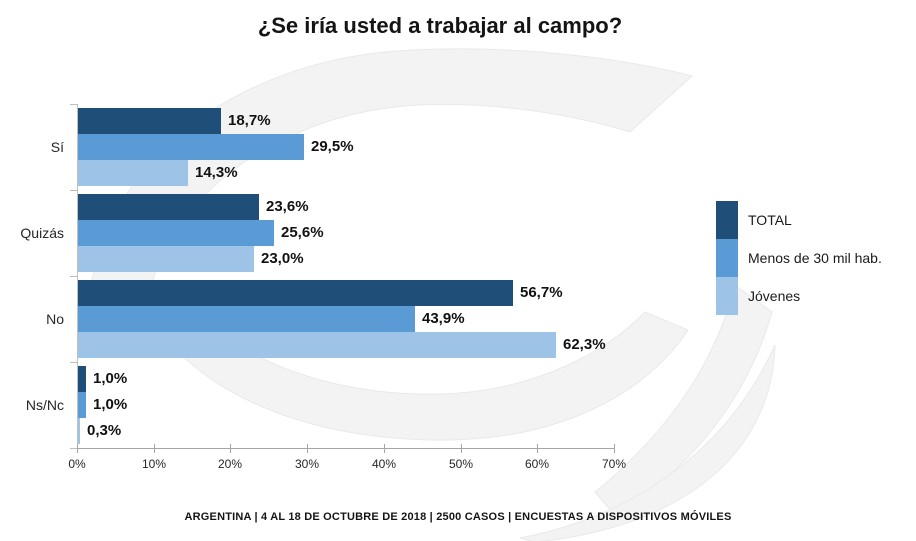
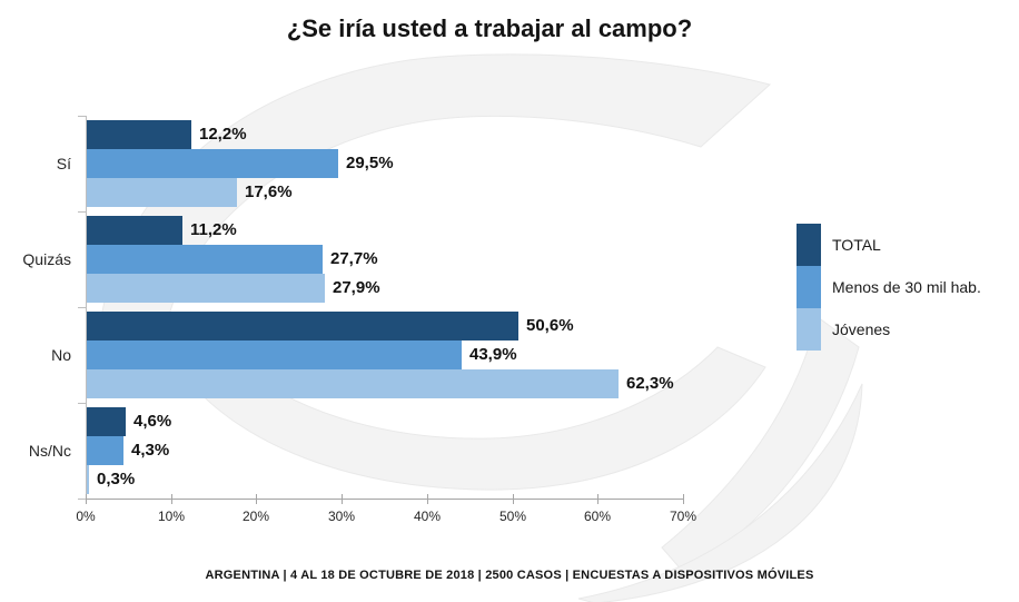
TOTAL/Sí: 18,7% -> 12,2%
Jóvenes/Sí: 14,3% -> 17,6%
TOTAL/Quizás: 23,6% -> 11,2%
Menos de 30 mil hab./Quizás: 25,6% -> 27,7%
Jóvenes/Quizás: 23,0% -> 27,9%
TOTAL/No: 56,7% -> 50,6%
TOTAL/Ns/Nc: 1,0% -> 4,6%
Menos de 30 mil hab./Ns/Nc: 1,0% -> 4,3%
